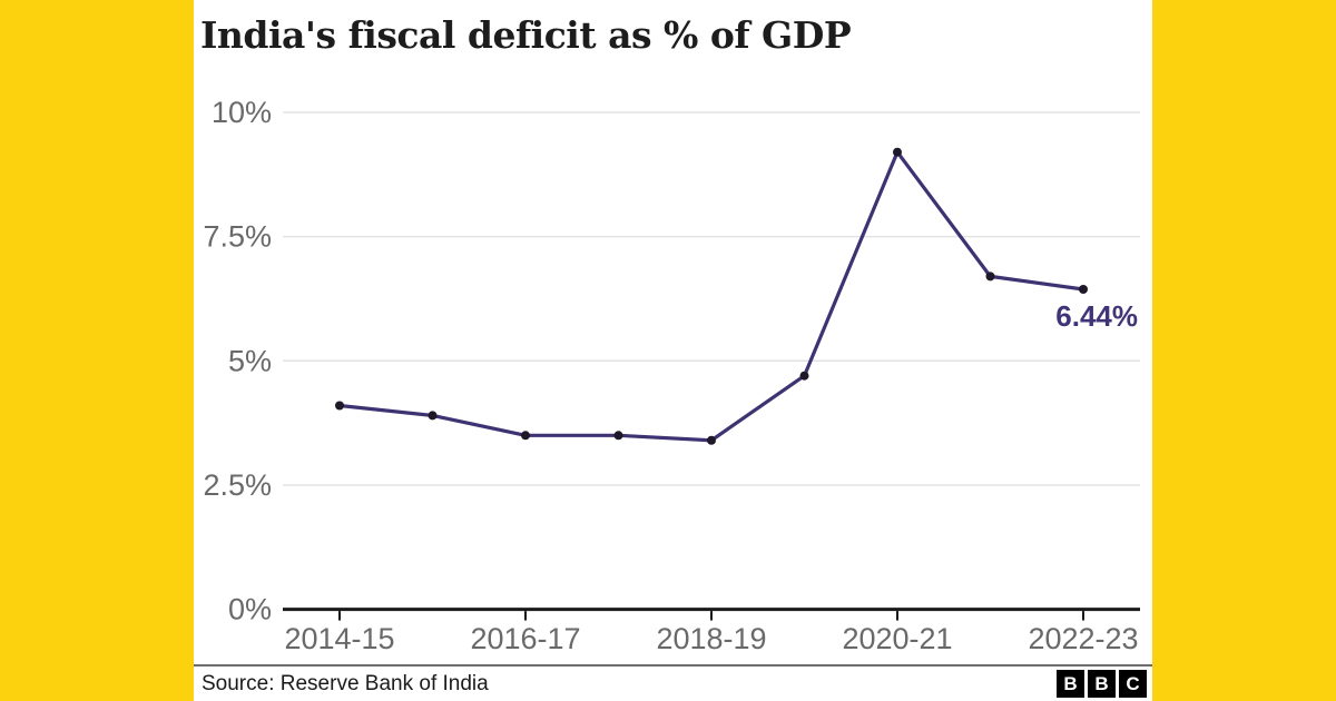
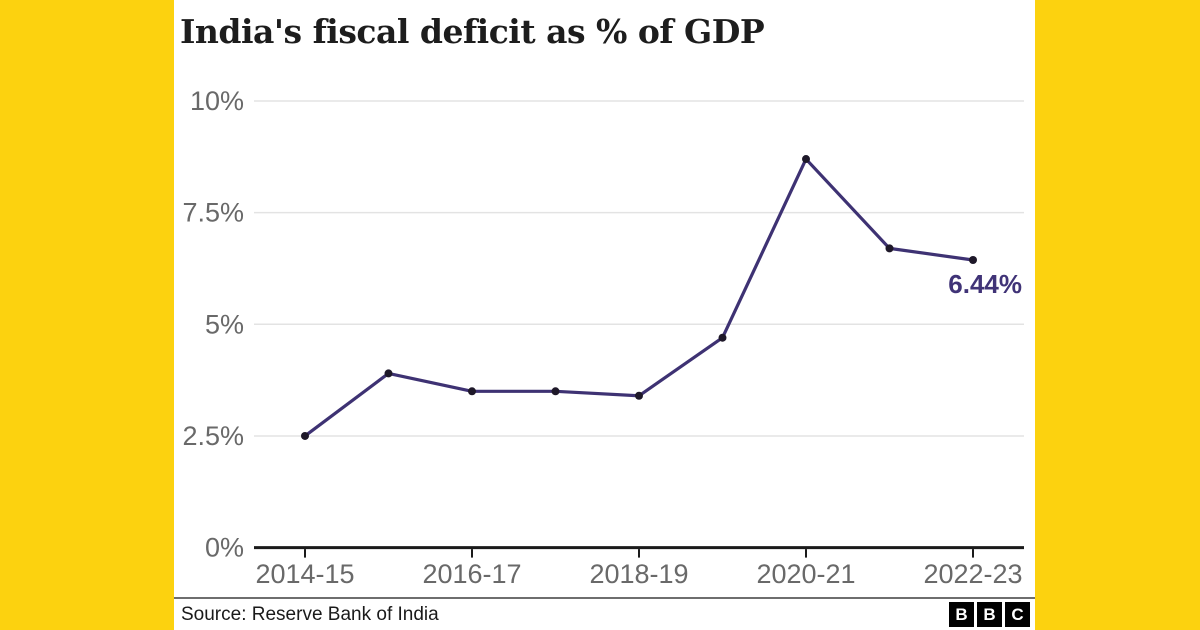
2014-15: 4.1% -> 2.5%
2020-21: 9.2% -> 8.7%
